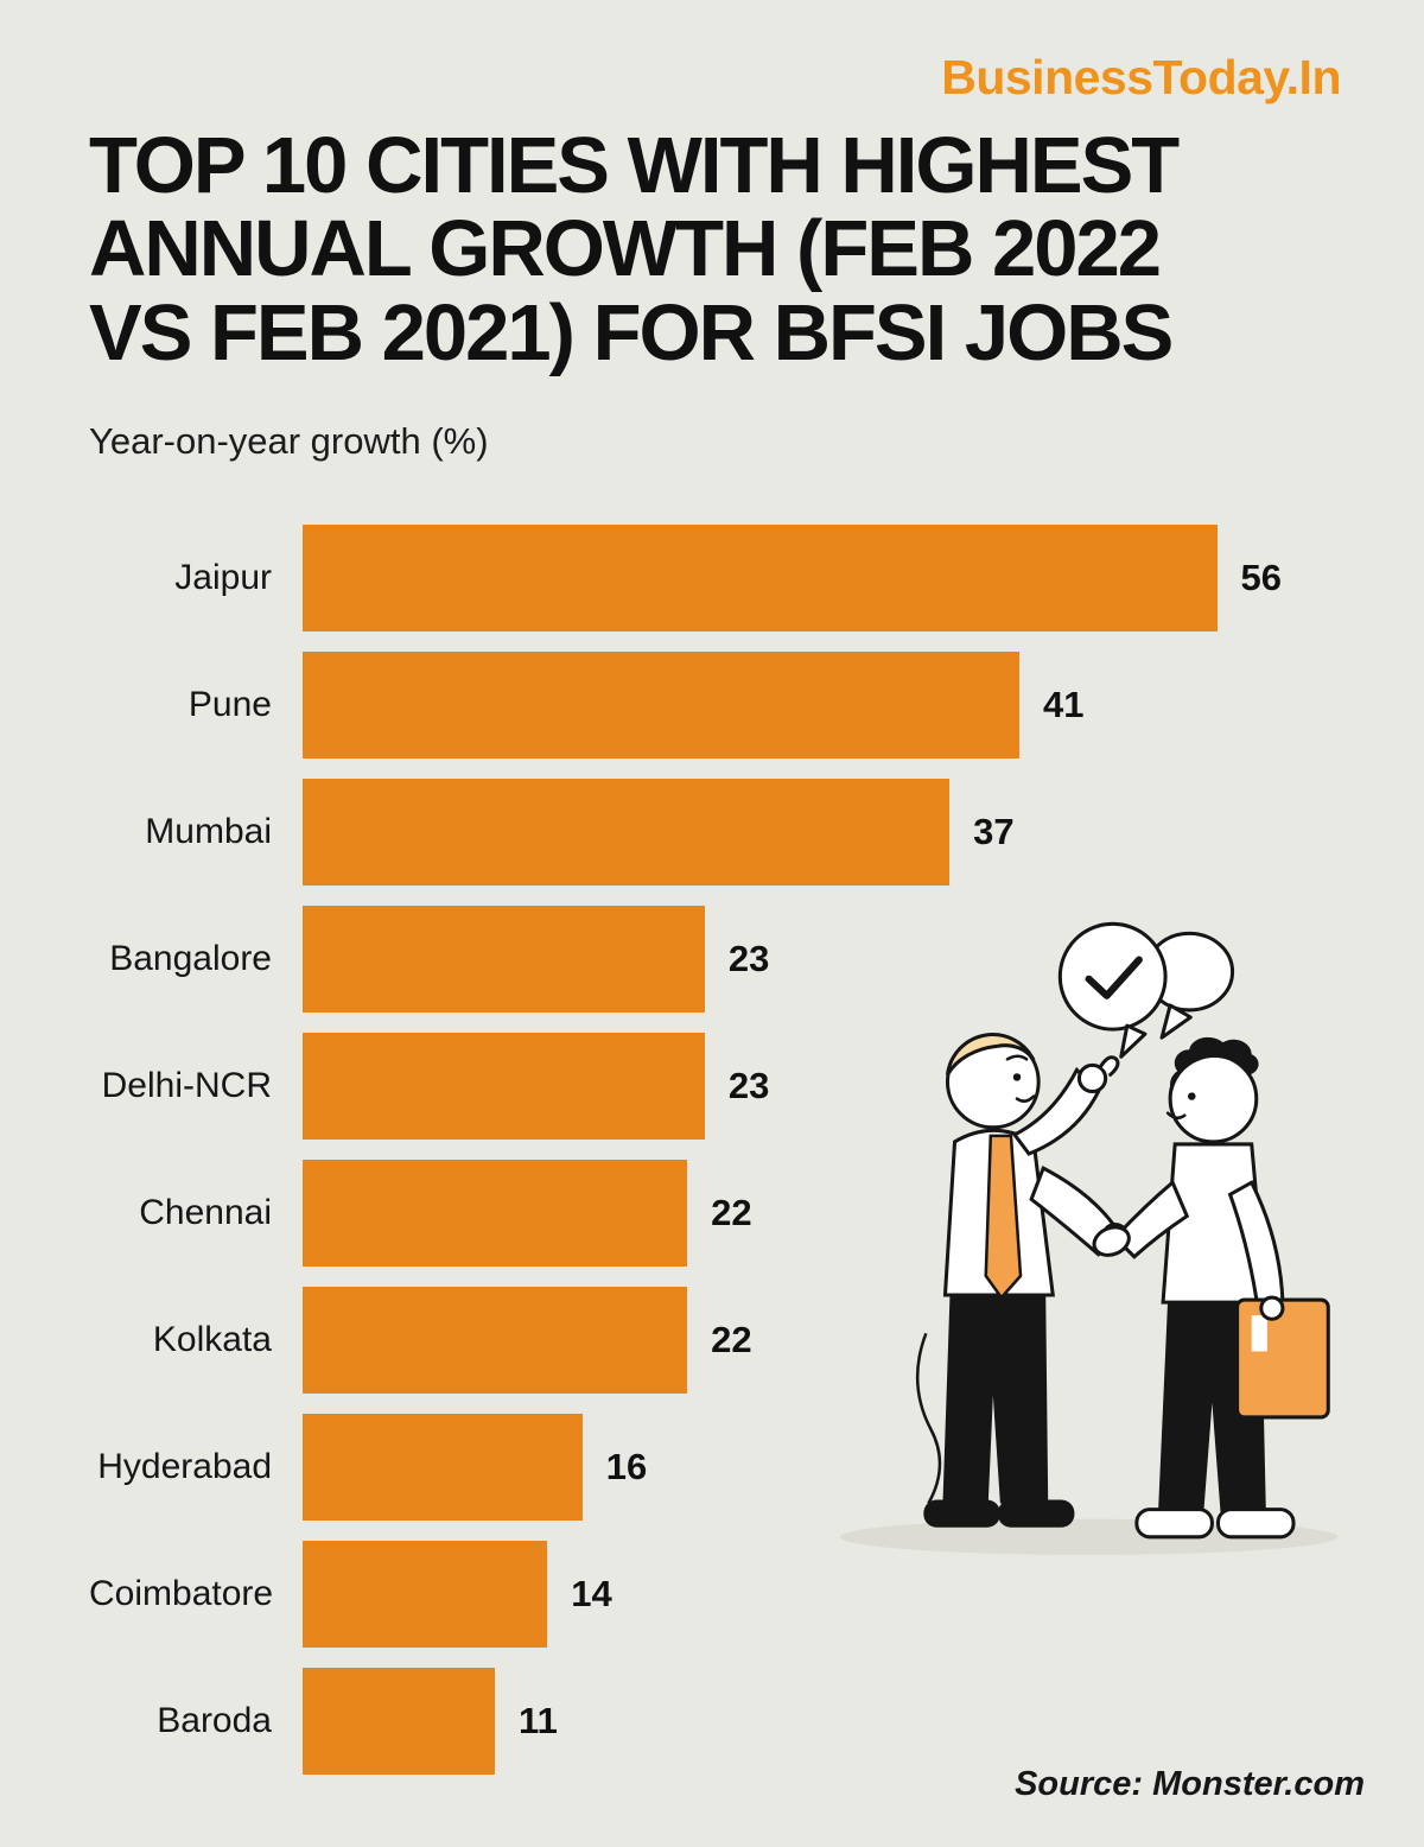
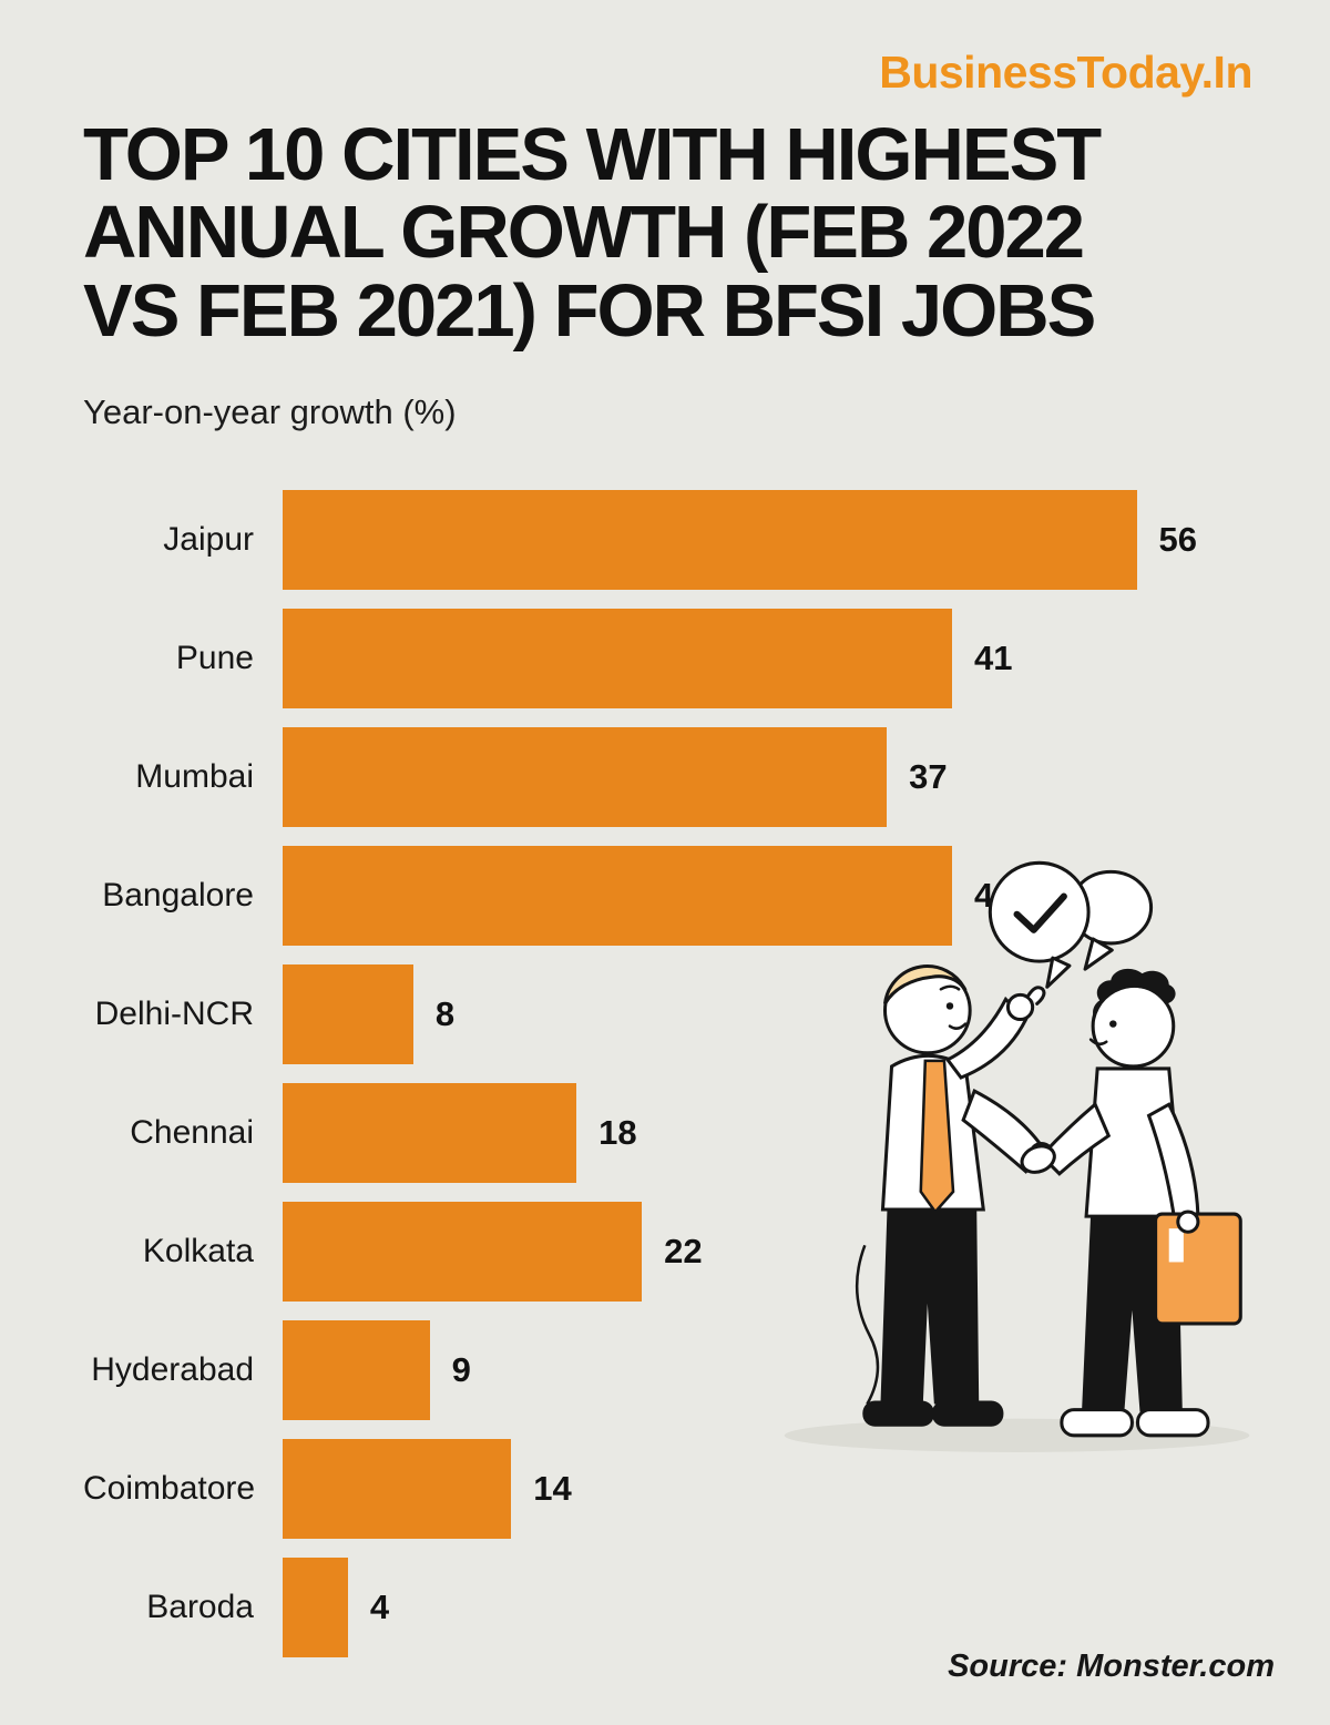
Bangalore: 23 -> 41
Delhi-NCR: 23 -> 8
Chennai: 22 -> 18
Hyderabad: 16 -> 9
Baroda: 11 -> 4
